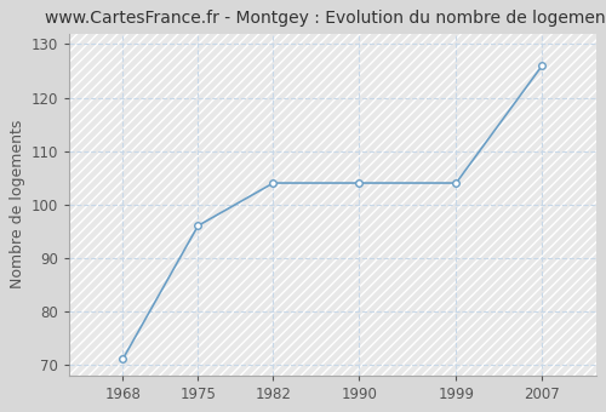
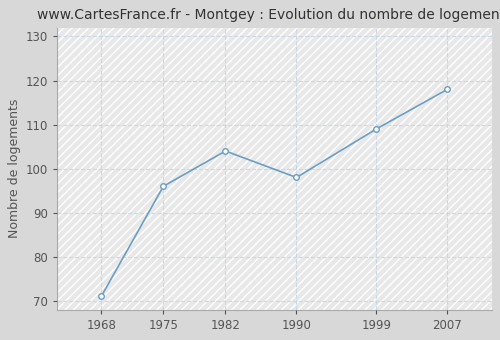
1990: 104 -> 98
1999: 104 -> 109
2007: 126 -> 118
